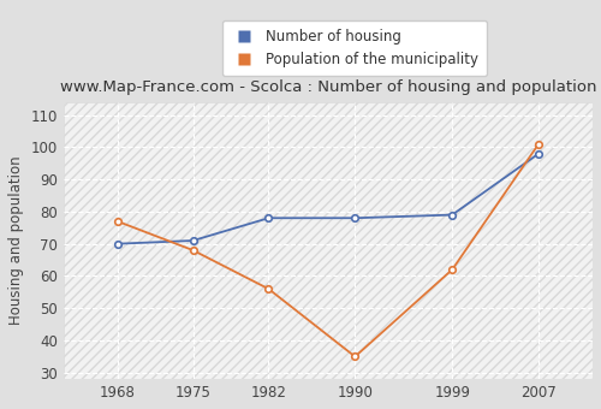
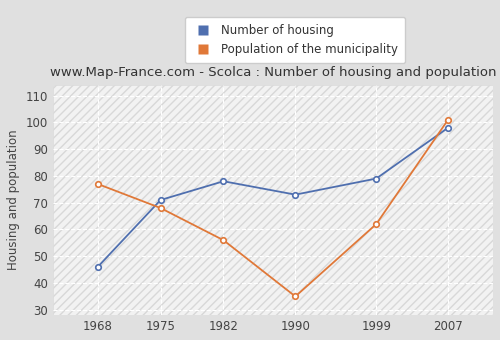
Number of housing/1968: 70 -> 46
Number of housing/1990: 78 -> 73
